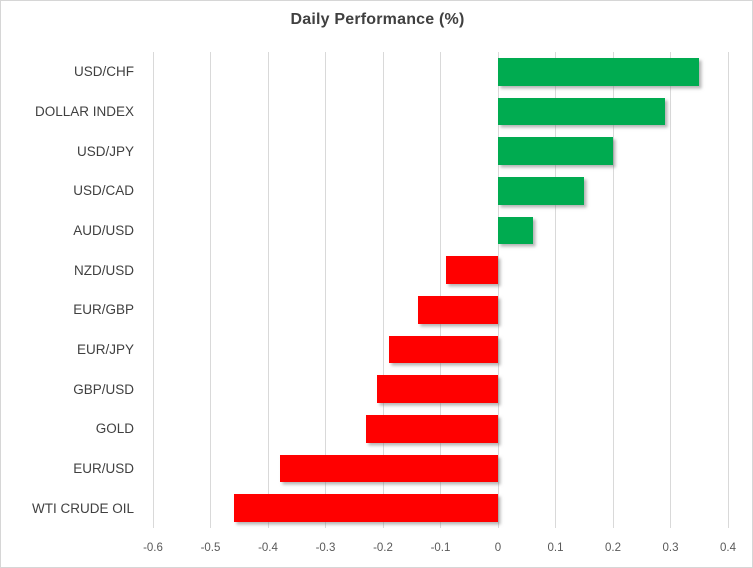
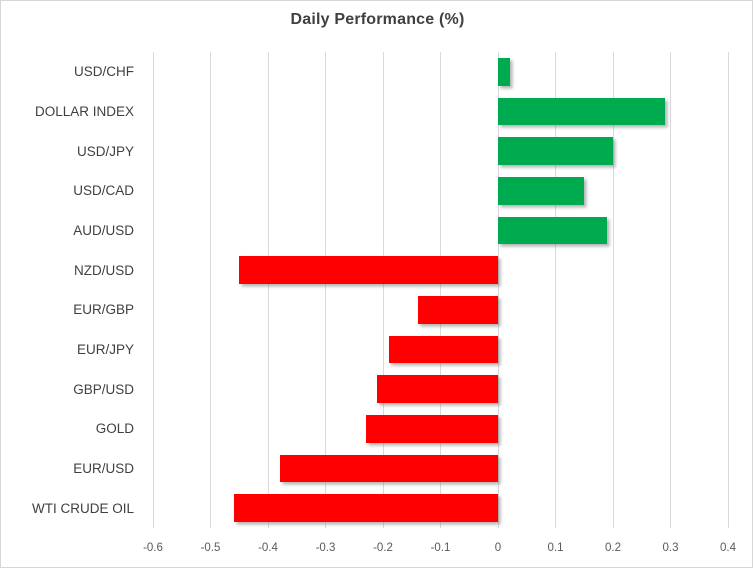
USD/CHF: 0.35 -> 0.02
AUD/USD: 0.06 -> 0.19
NZD/USD: -0.09 -> -0.45
